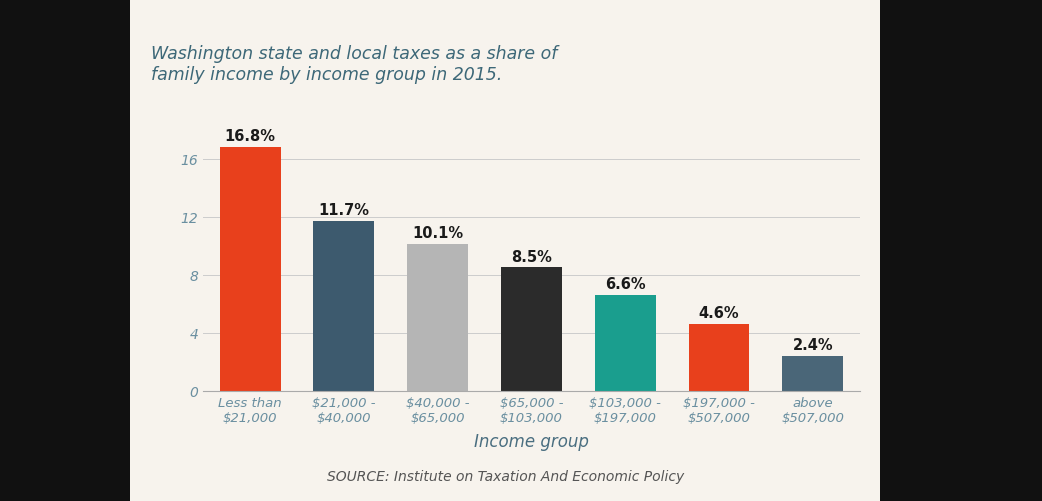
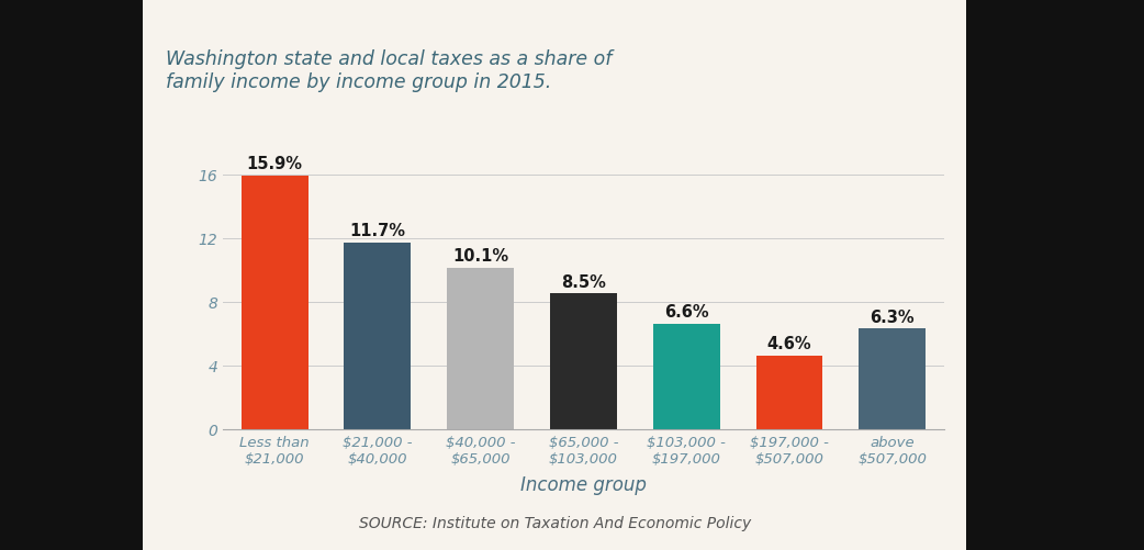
Less than $21,000: 16.8% -> 15.9%
above $507,000: 2.4% -> 6.3%
